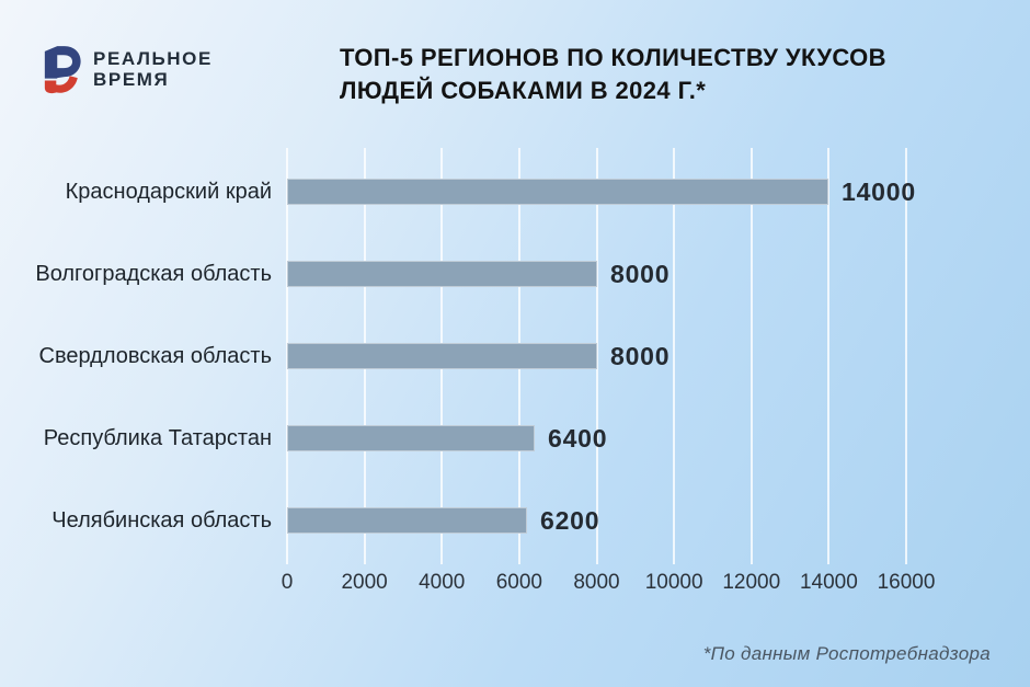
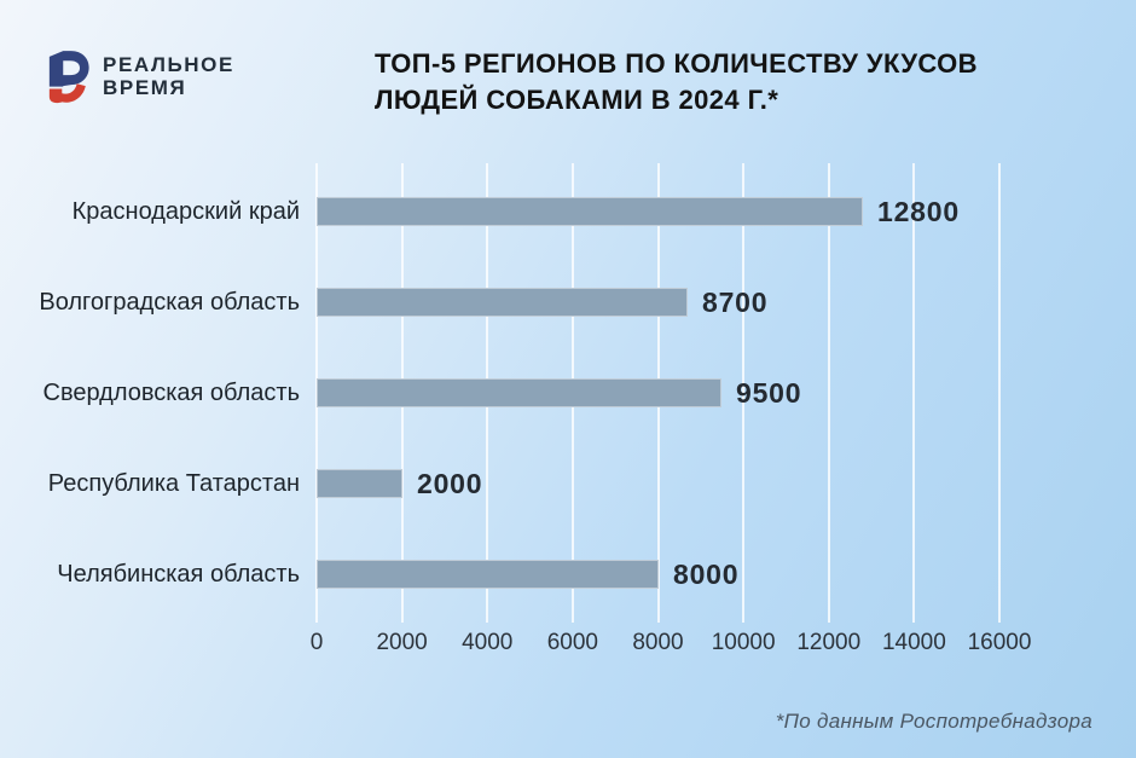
Краснодарский край: 14000 -> 12800
Волгоградская область: 8000 -> 8700
Свердловская область: 8000 -> 9500
Республика Татарстан: 6400 -> 2000
Челябинская область: 6200 -> 8000
